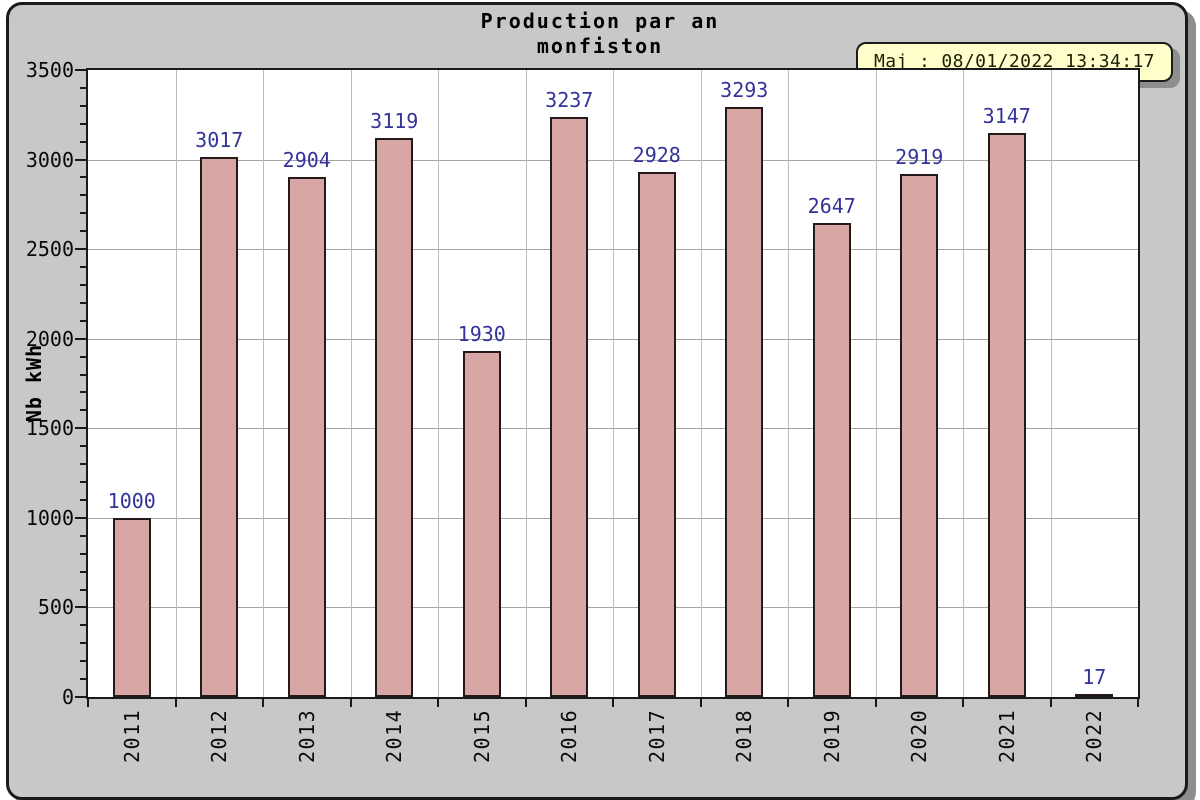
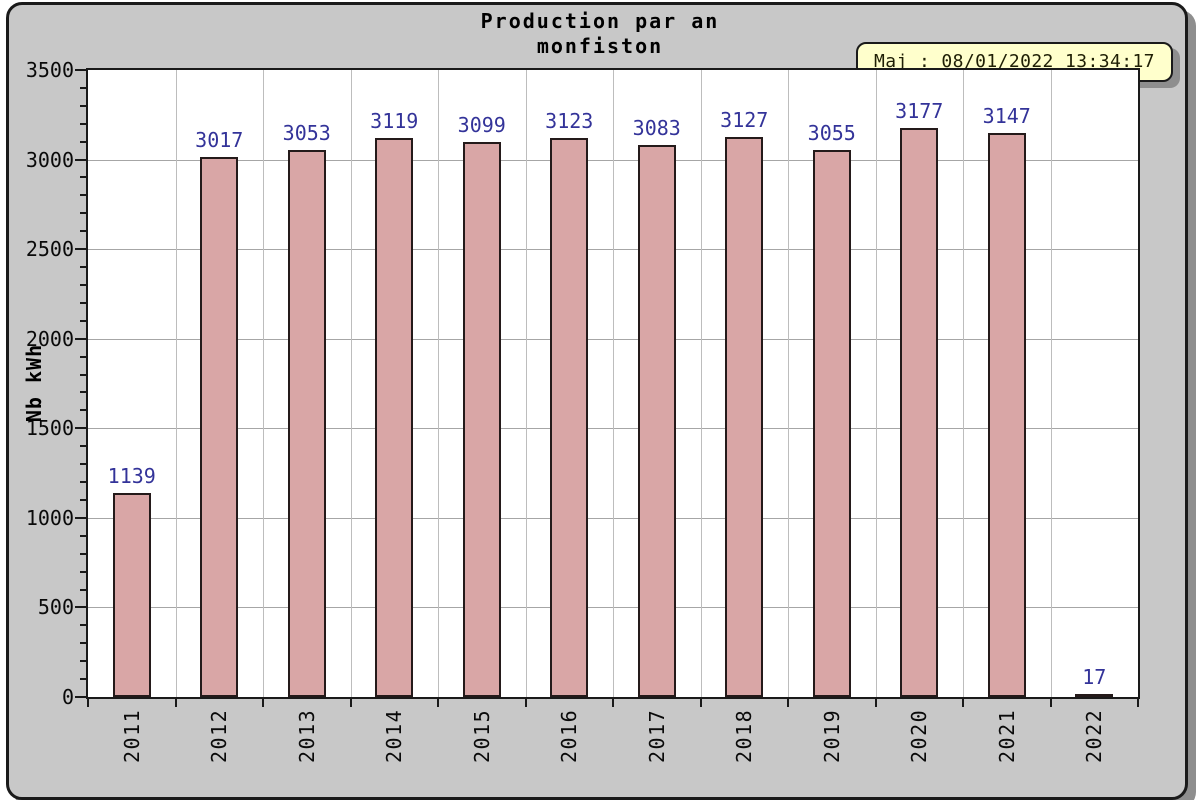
2011: 1000 -> 1139
2013: 2904 -> 3053
2015: 1930 -> 3099
2016: 3237 -> 3123
2017: 2928 -> 3083
2018: 3293 -> 3127
2019: 2647 -> 3055
2020: 2919 -> 3177
